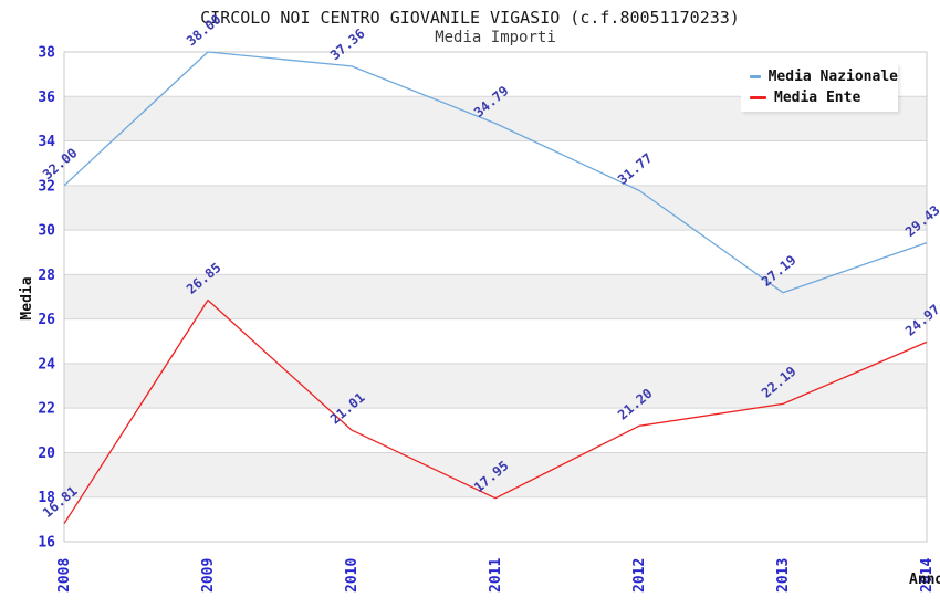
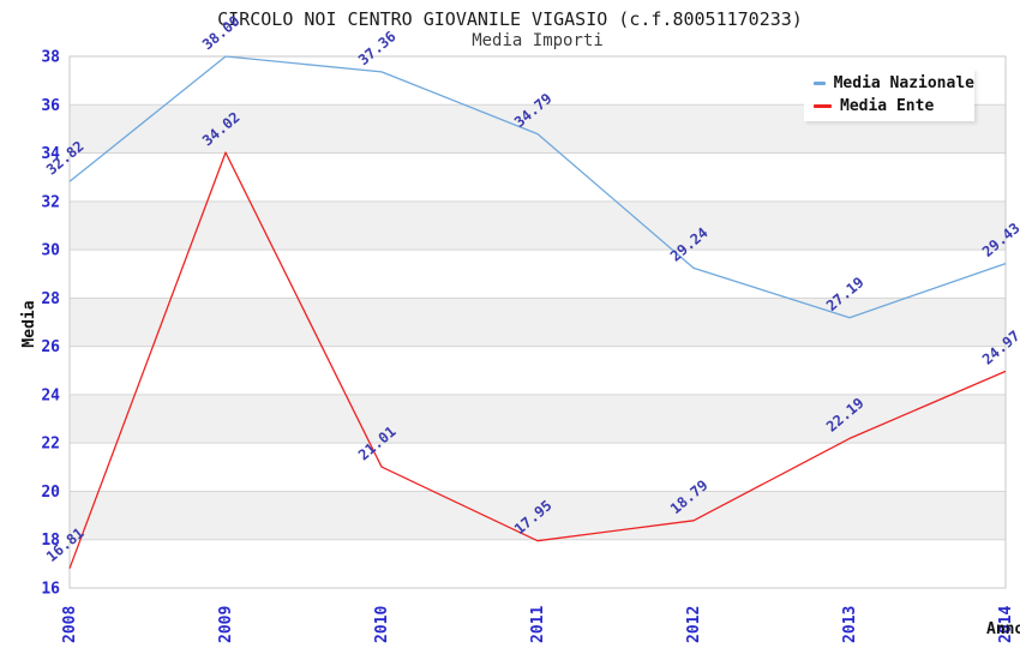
Media Nazionale/2008: 32.00 -> 32.82
Media Ente/2009: 26.85 -> 34.02
Media Nazionale/2012: 31.77 -> 29.24
Media Ente/2012: 21.20 -> 18.79
